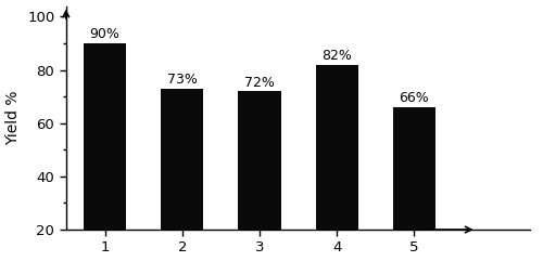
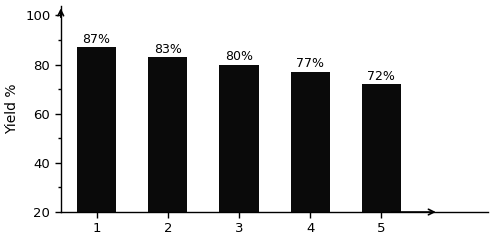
1: 90% -> 87%
2: 73% -> 83%
3: 72% -> 80%
4: 82% -> 77%
5: 66% -> 72%
